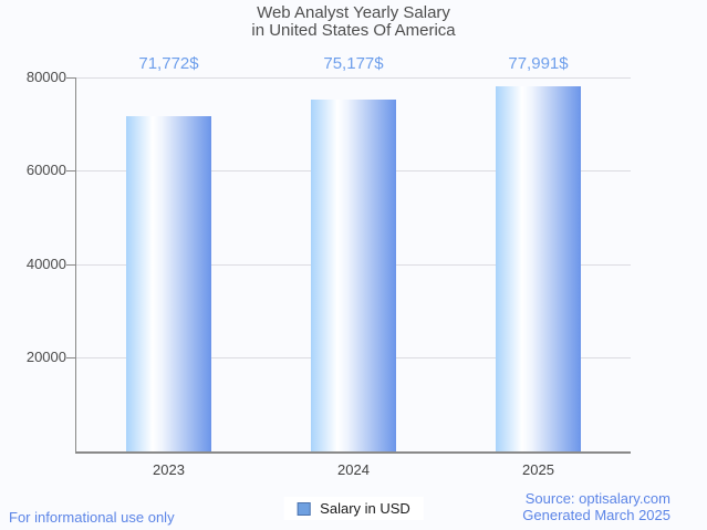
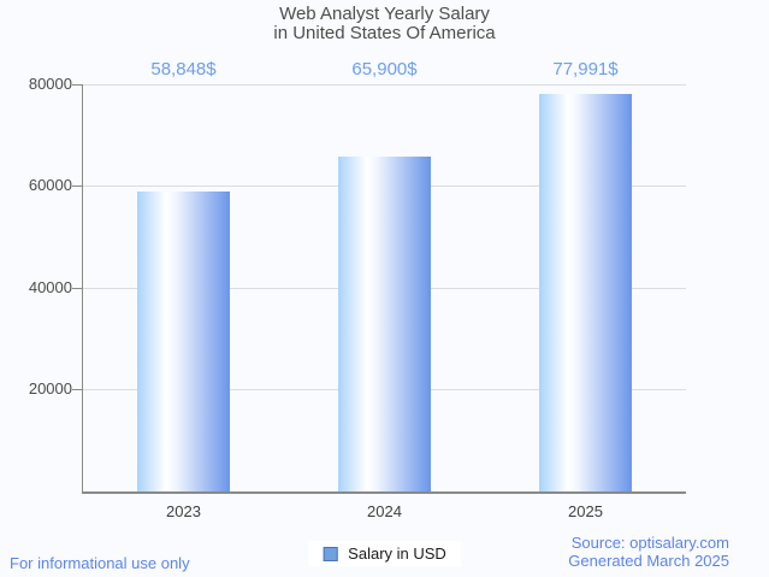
2023: 71,772 -> 58,848
2024: 75,177 -> 65,900
